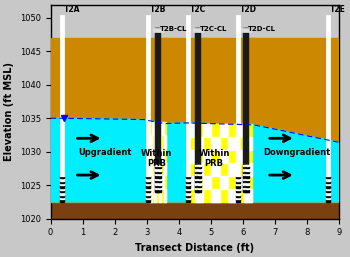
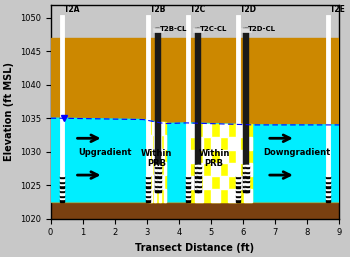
9: 1031.4 -> 1034.0
